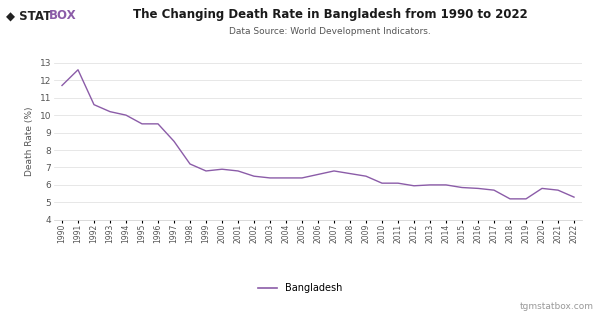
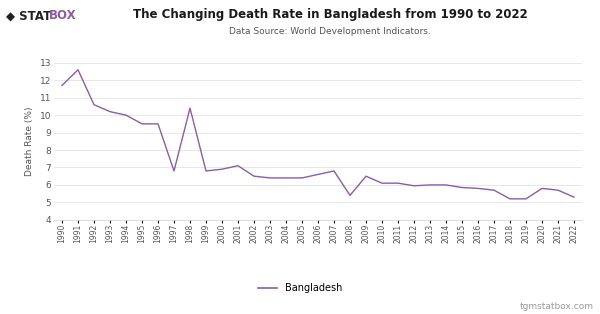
1997: 8.5 -> 6.8
1998: 7.2 -> 10.4
2001: 6.8 -> 7.1
2008: 6.7 -> 5.4
